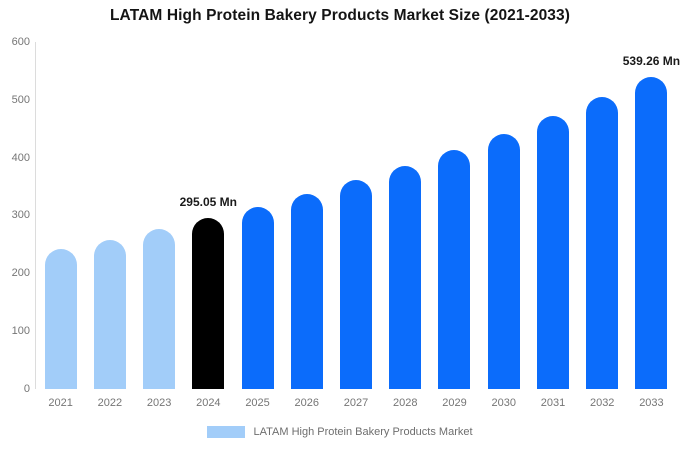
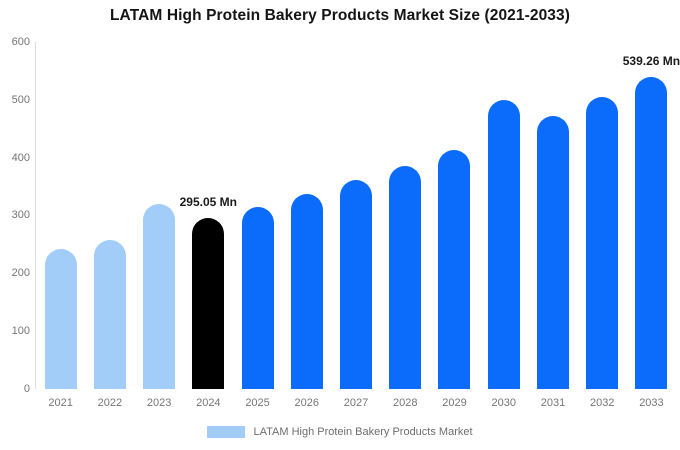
2023: 280 -> 320
2030: 440 -> 500
